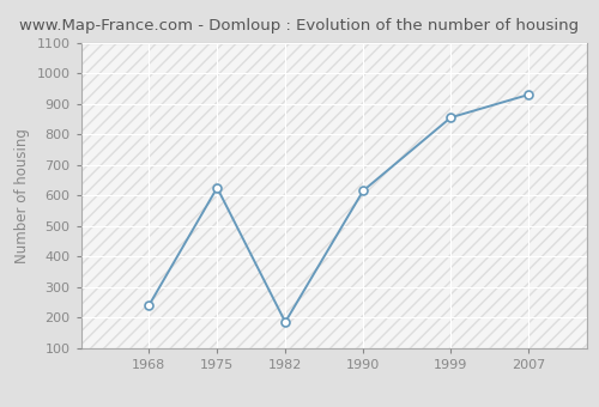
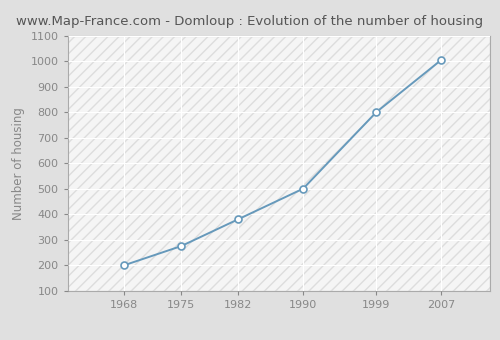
1968: 240 -> 200
1975: 625 -> 275
1982: 185 -> 380
1990: 615 -> 500
1999: 855 -> 800
2007: 930 -> 1005
